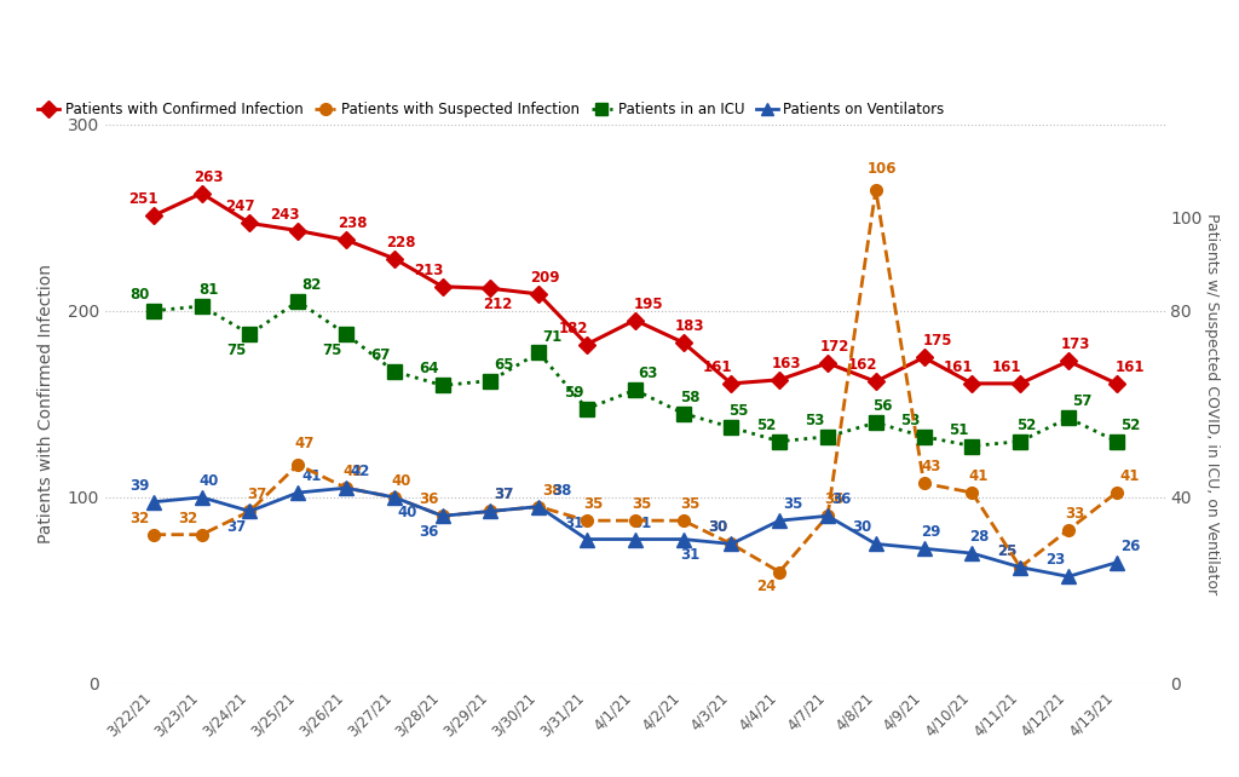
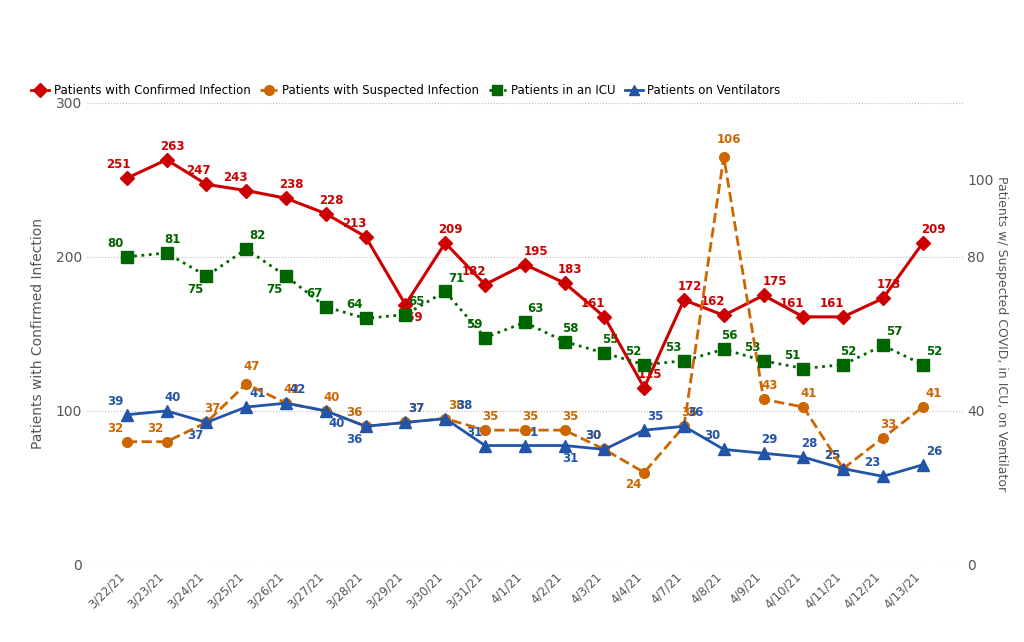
Patients with Confirmed Infection/3/29/21: 212 -> 169
Patients with Confirmed Infection/4/4/21: 163 -> 115
Patients with Confirmed Infection/4/13/21: 161 -> 209
